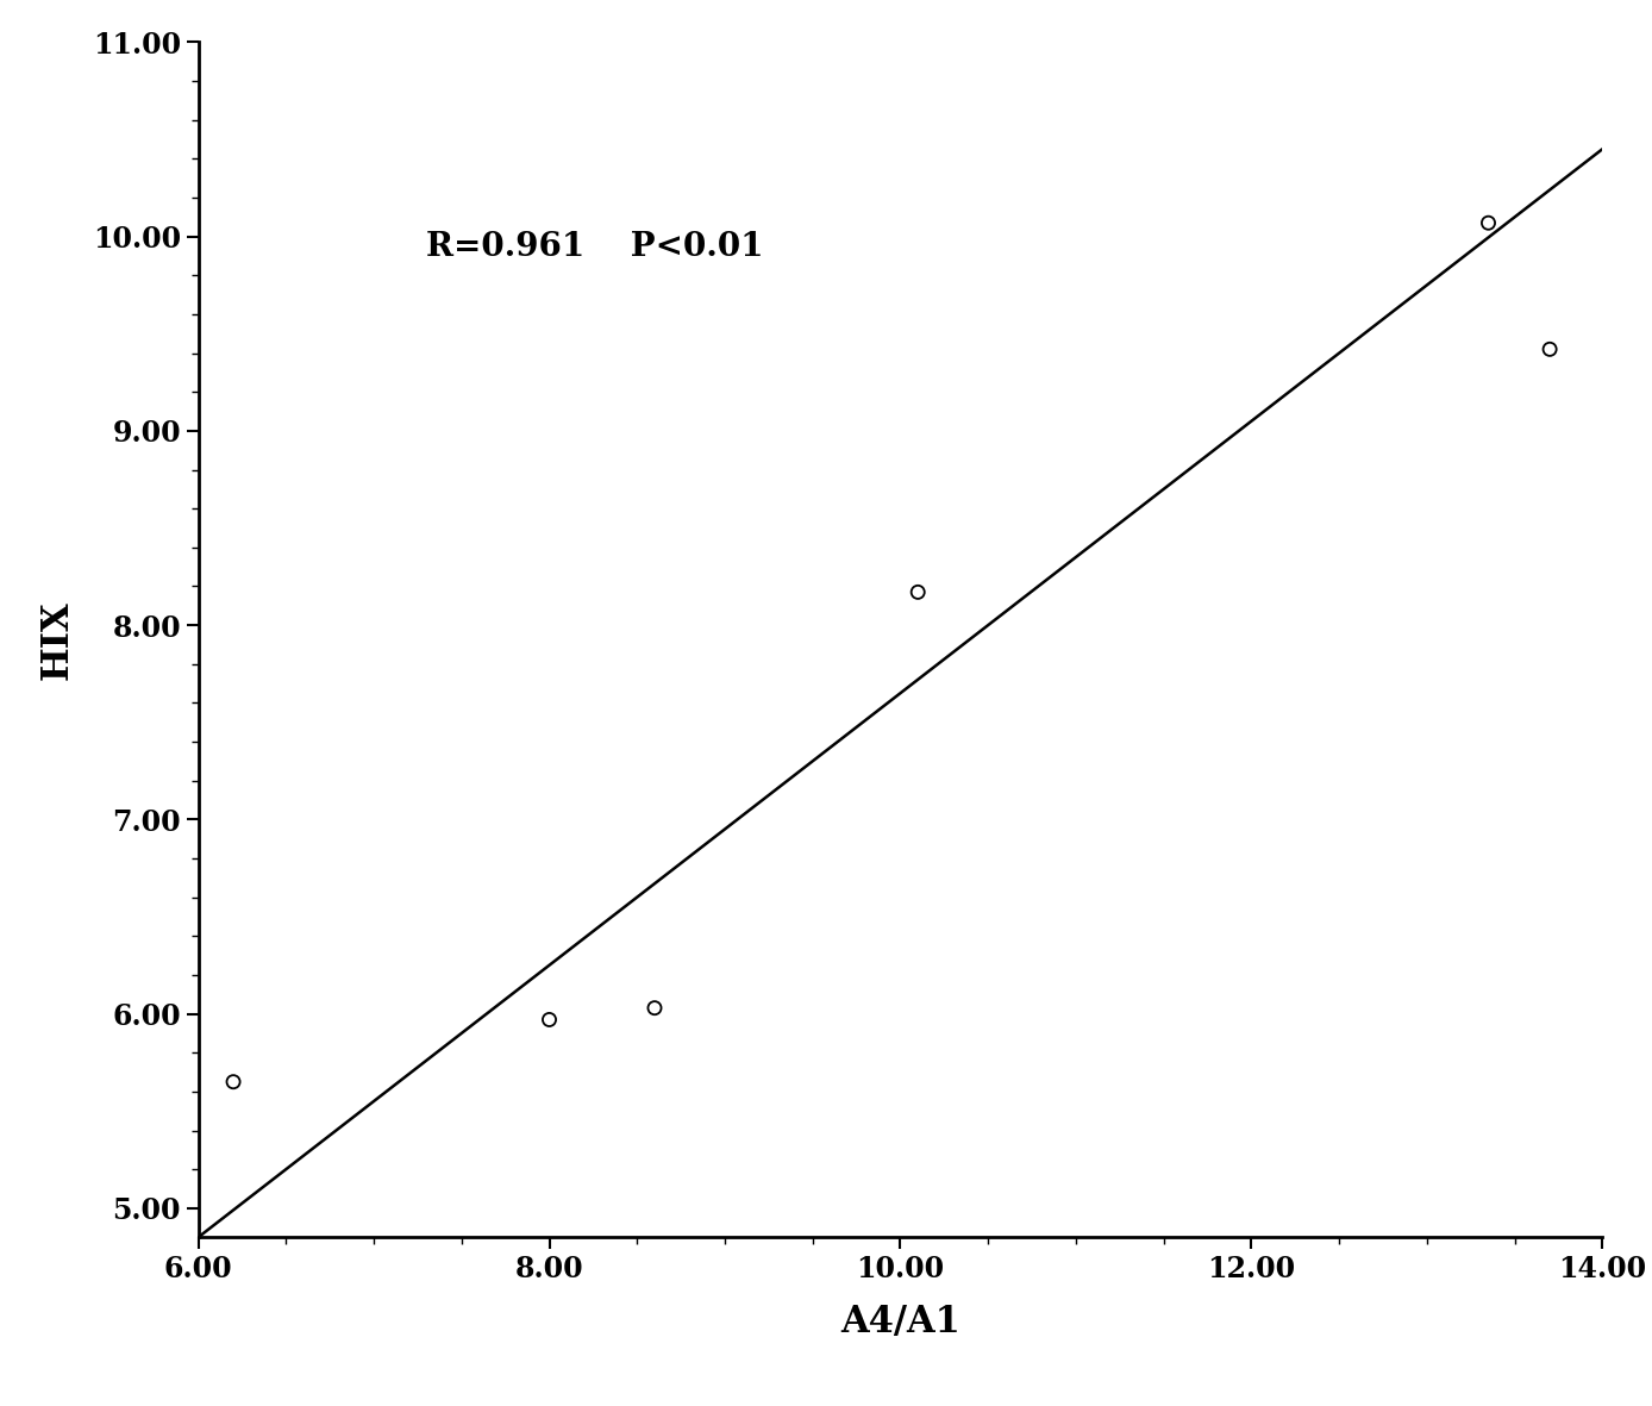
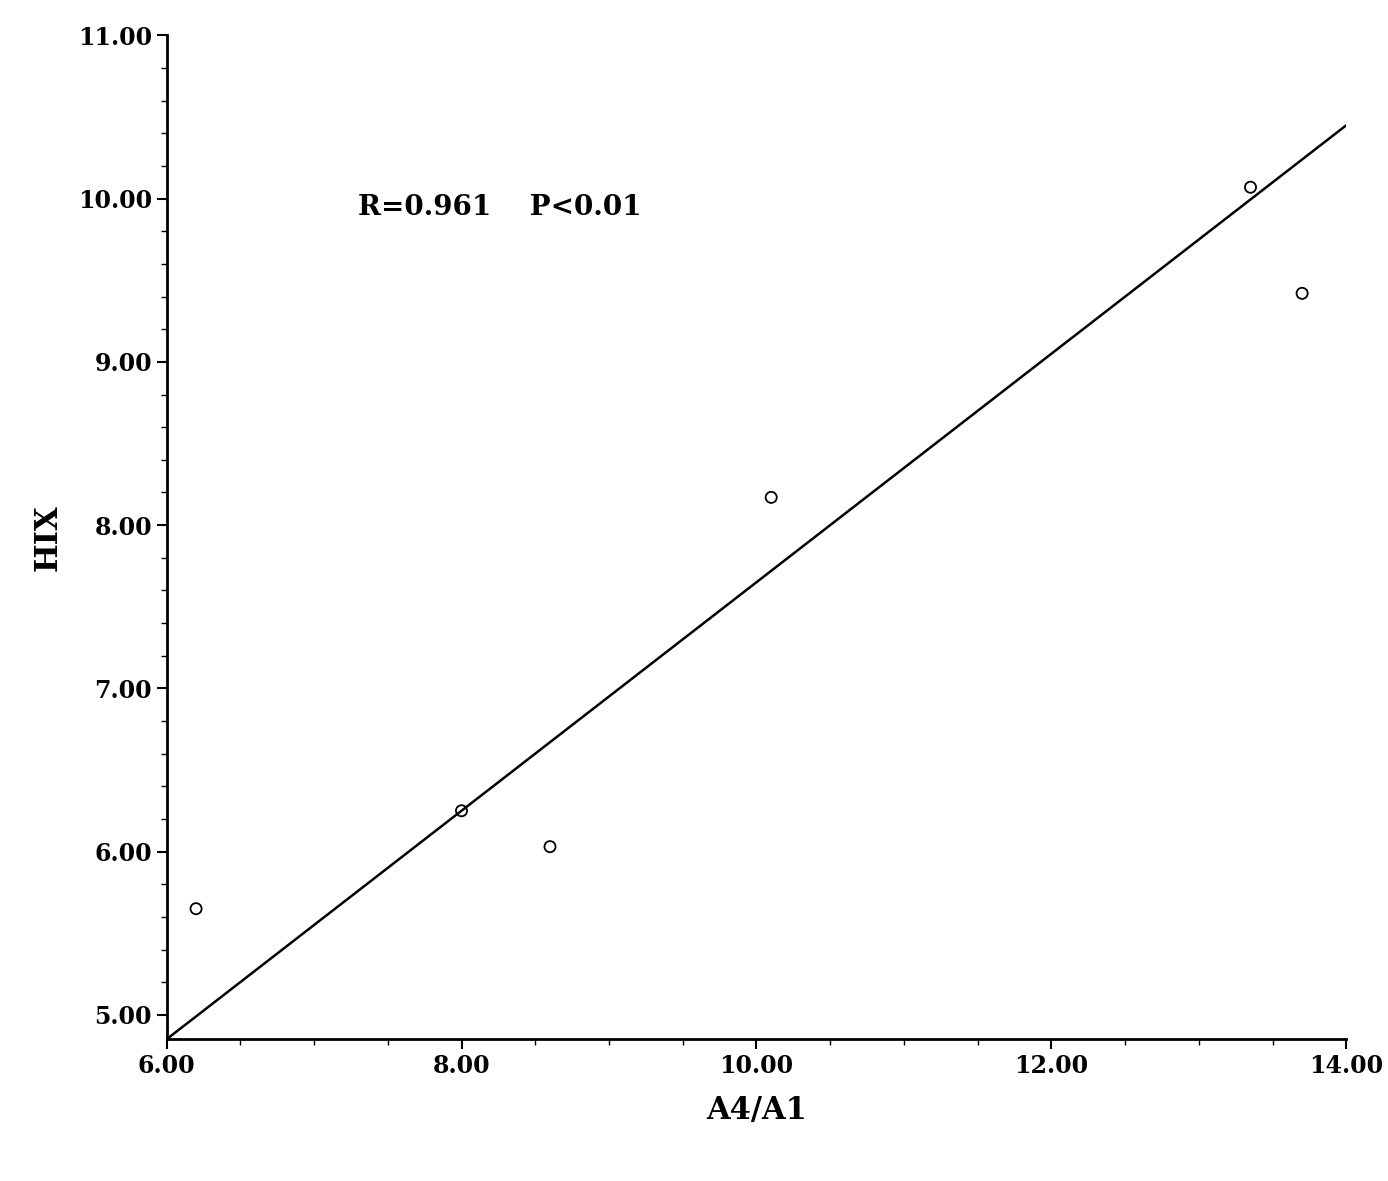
8.00: 5.97 -> 6.25
